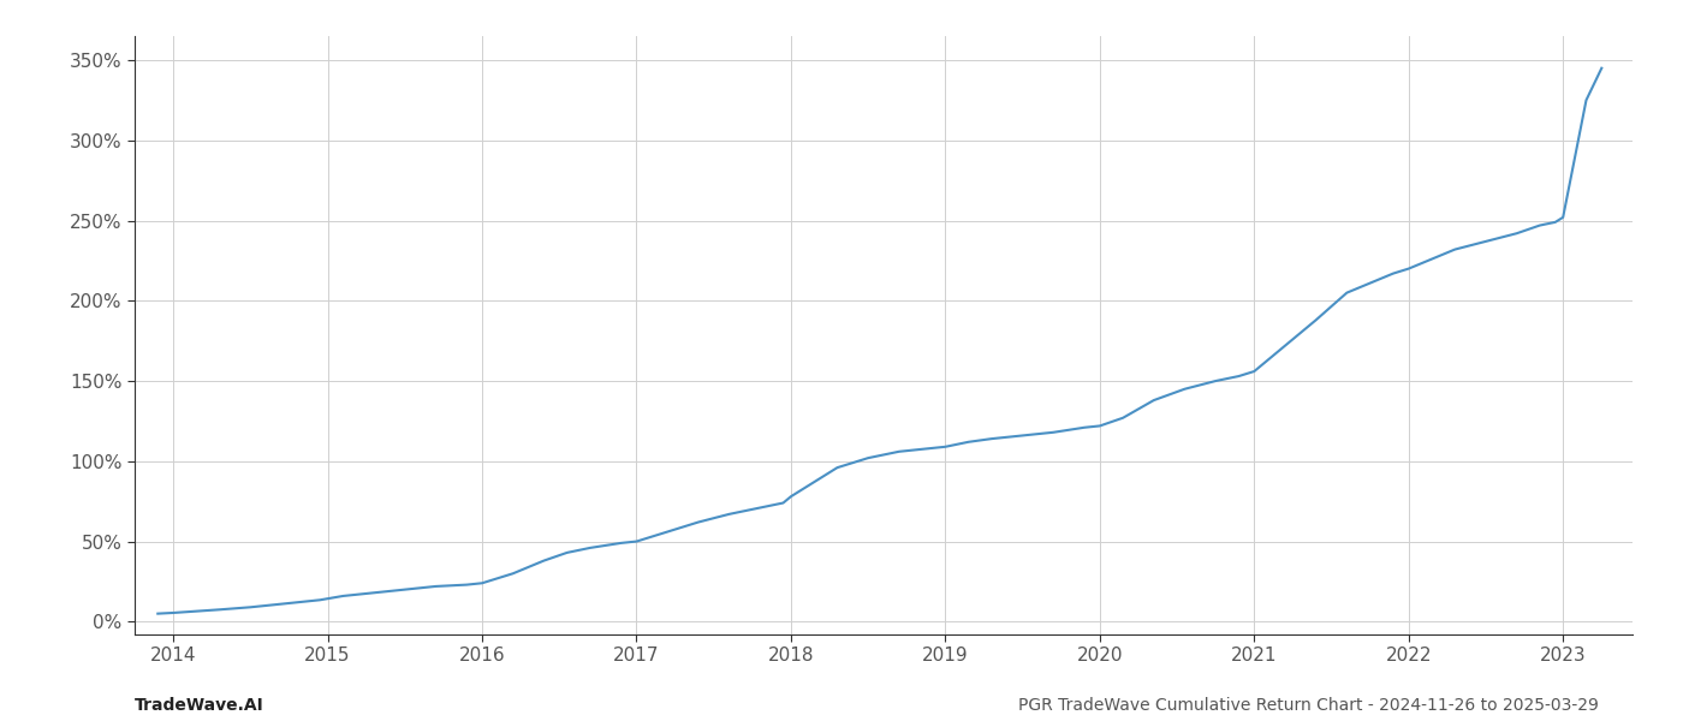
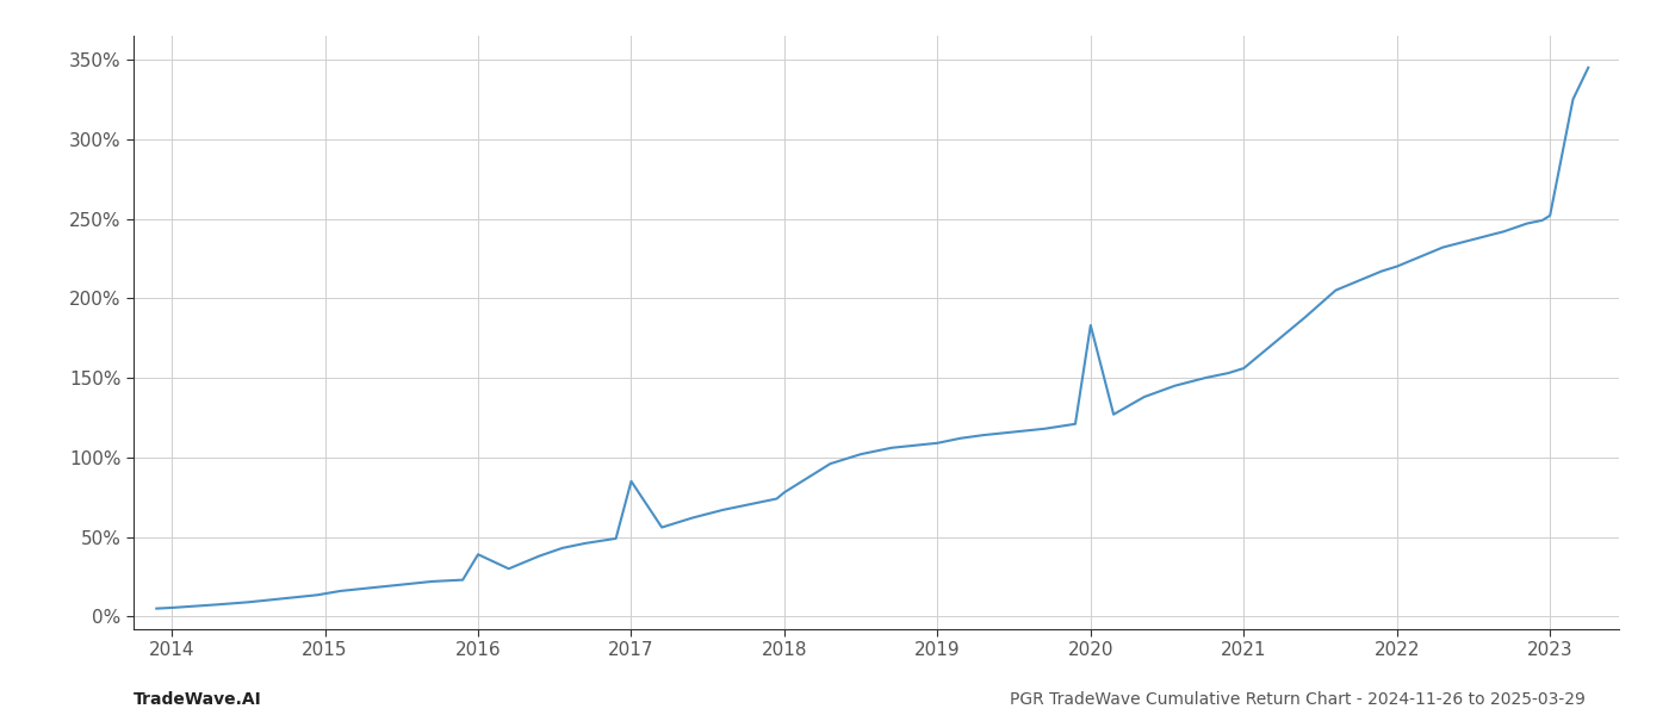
2016: 24% -> 39%
2017: 50% -> 85%
2020: 122% -> 183%
